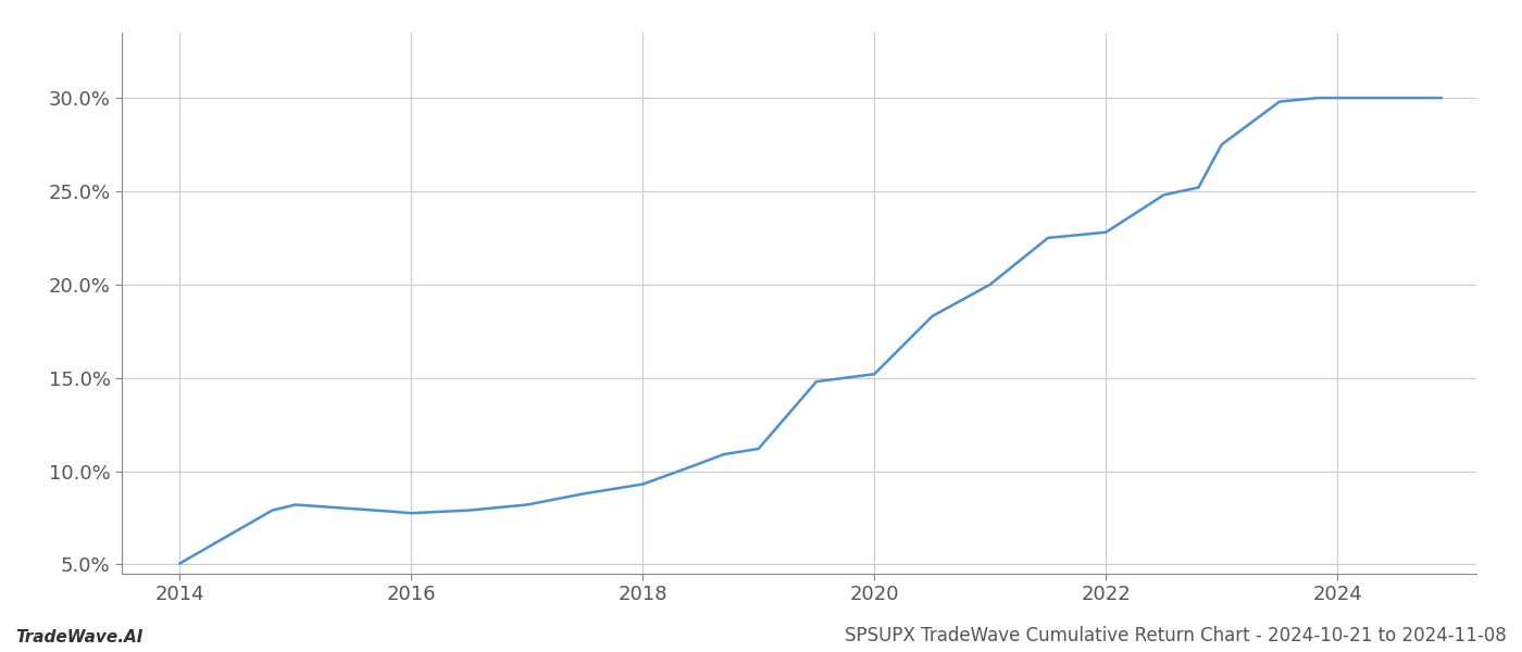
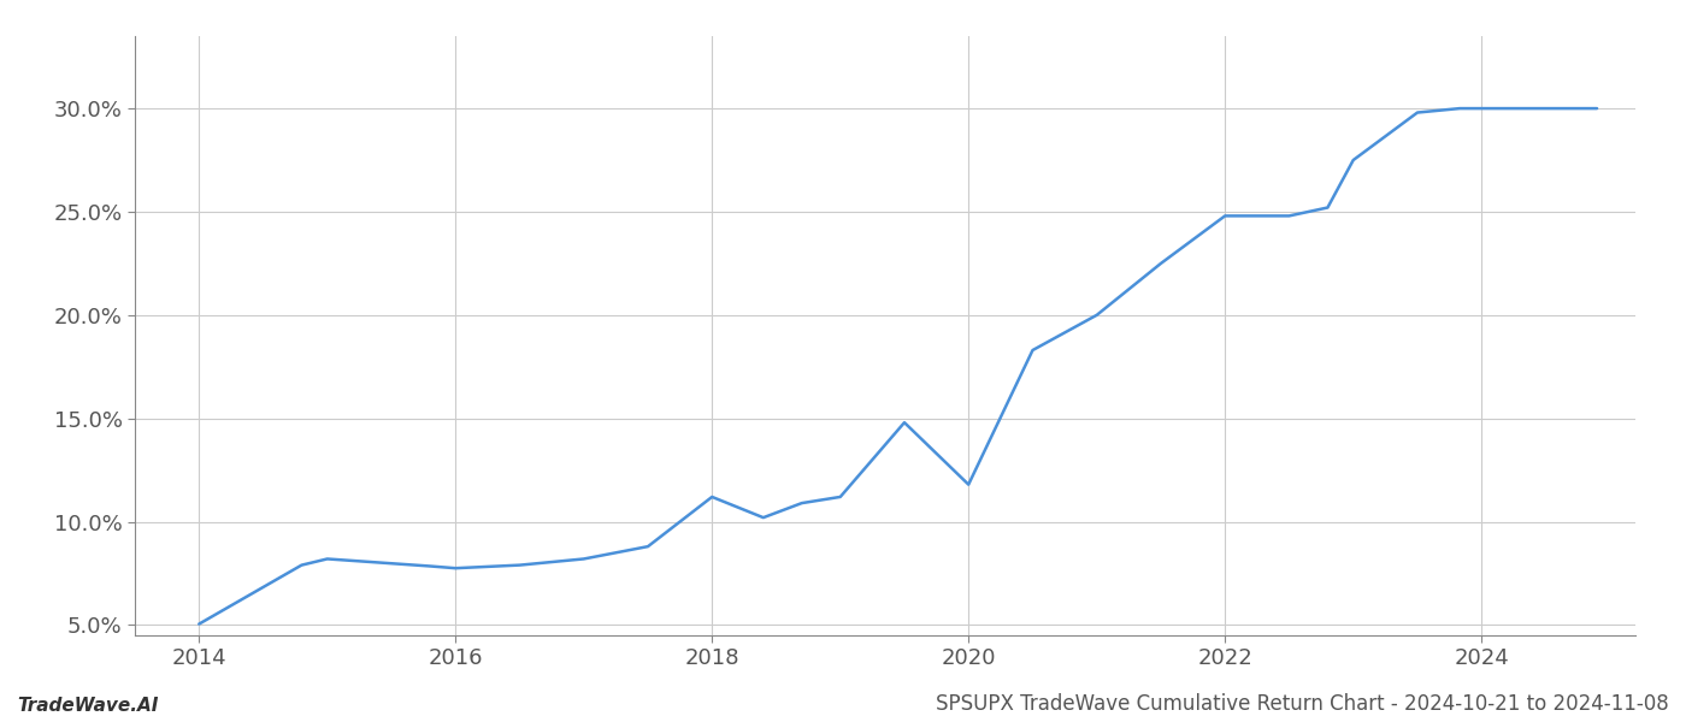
2018: 9.3% -> 11.2%
2020: 15.2% -> 11.8%
2022: 22.8% -> 24.8%
